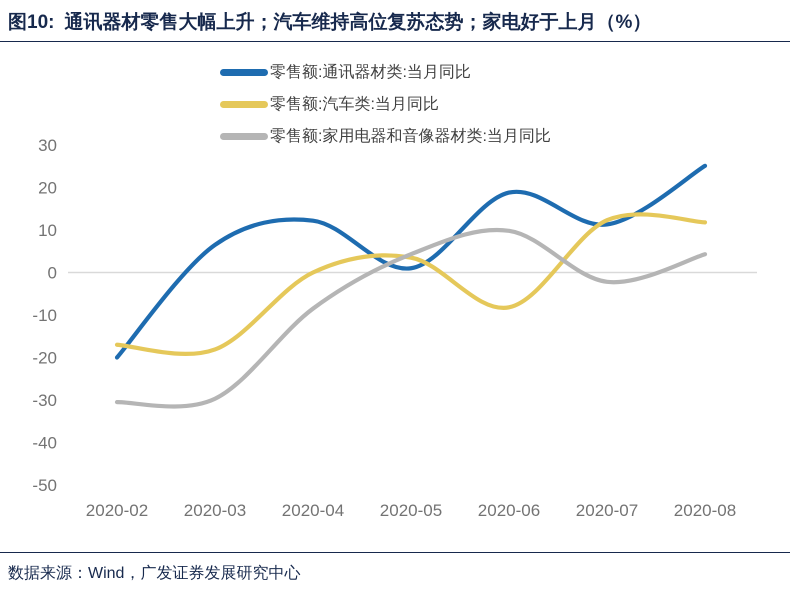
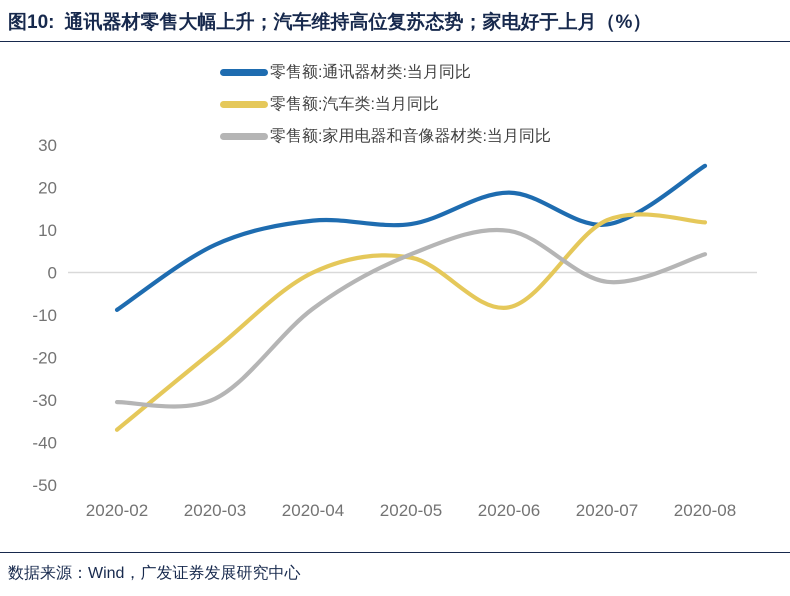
零售额:通讯器材类:当月同比/2020-02: -20 -> -9
零售额:汽车类:当月同比/2020-02: -17 -> -37
零售额:通讯器材类:当月同比/2020-05: 1 -> 11
